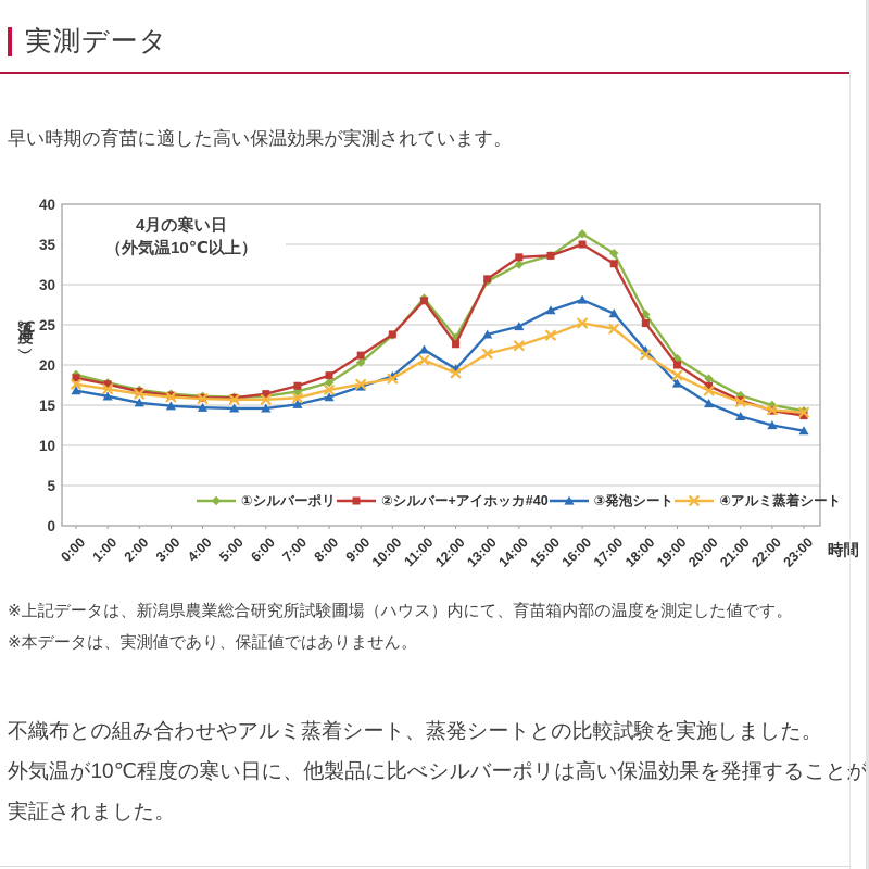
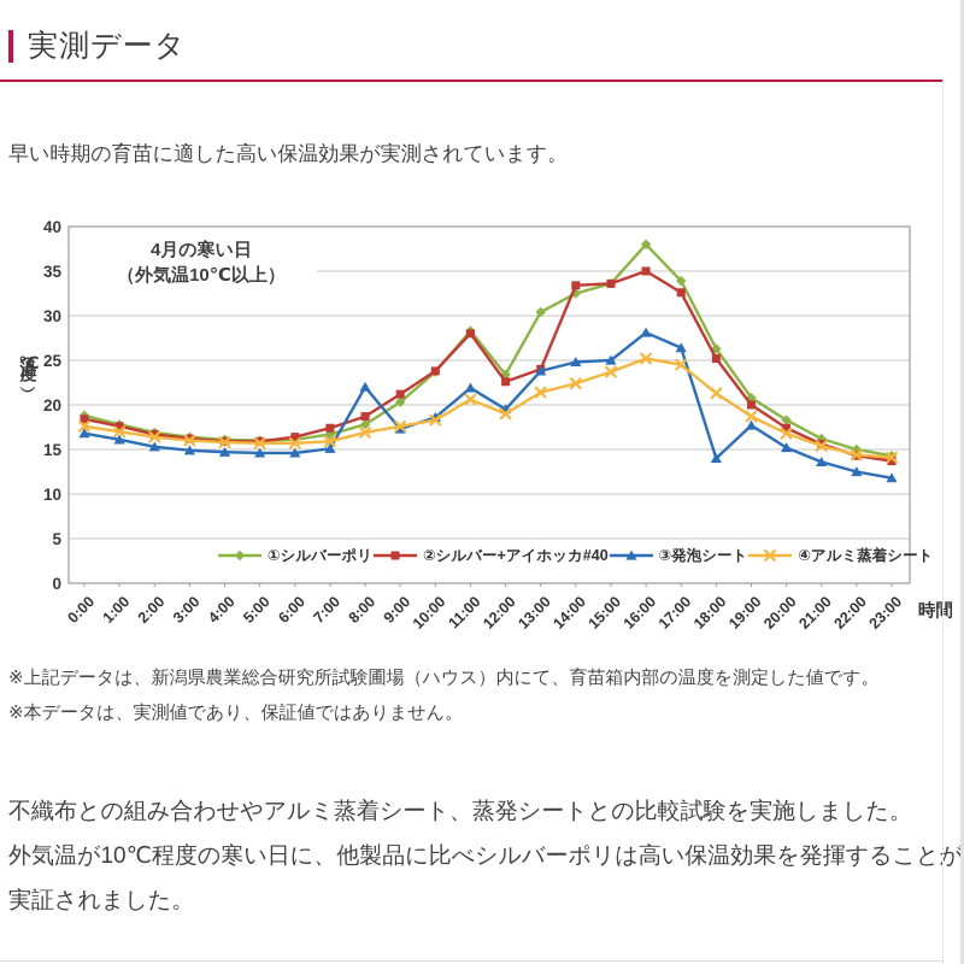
③発泡シート/8:00: 16 -> 22
②シルバー+アイホッカ#40/13:00: 31 -> 24
③発泡シート/15:00: 27 -> 25
①シルバーポリ/16:00: 36 -> 38
③発泡シート/18:00: 22 -> 14
